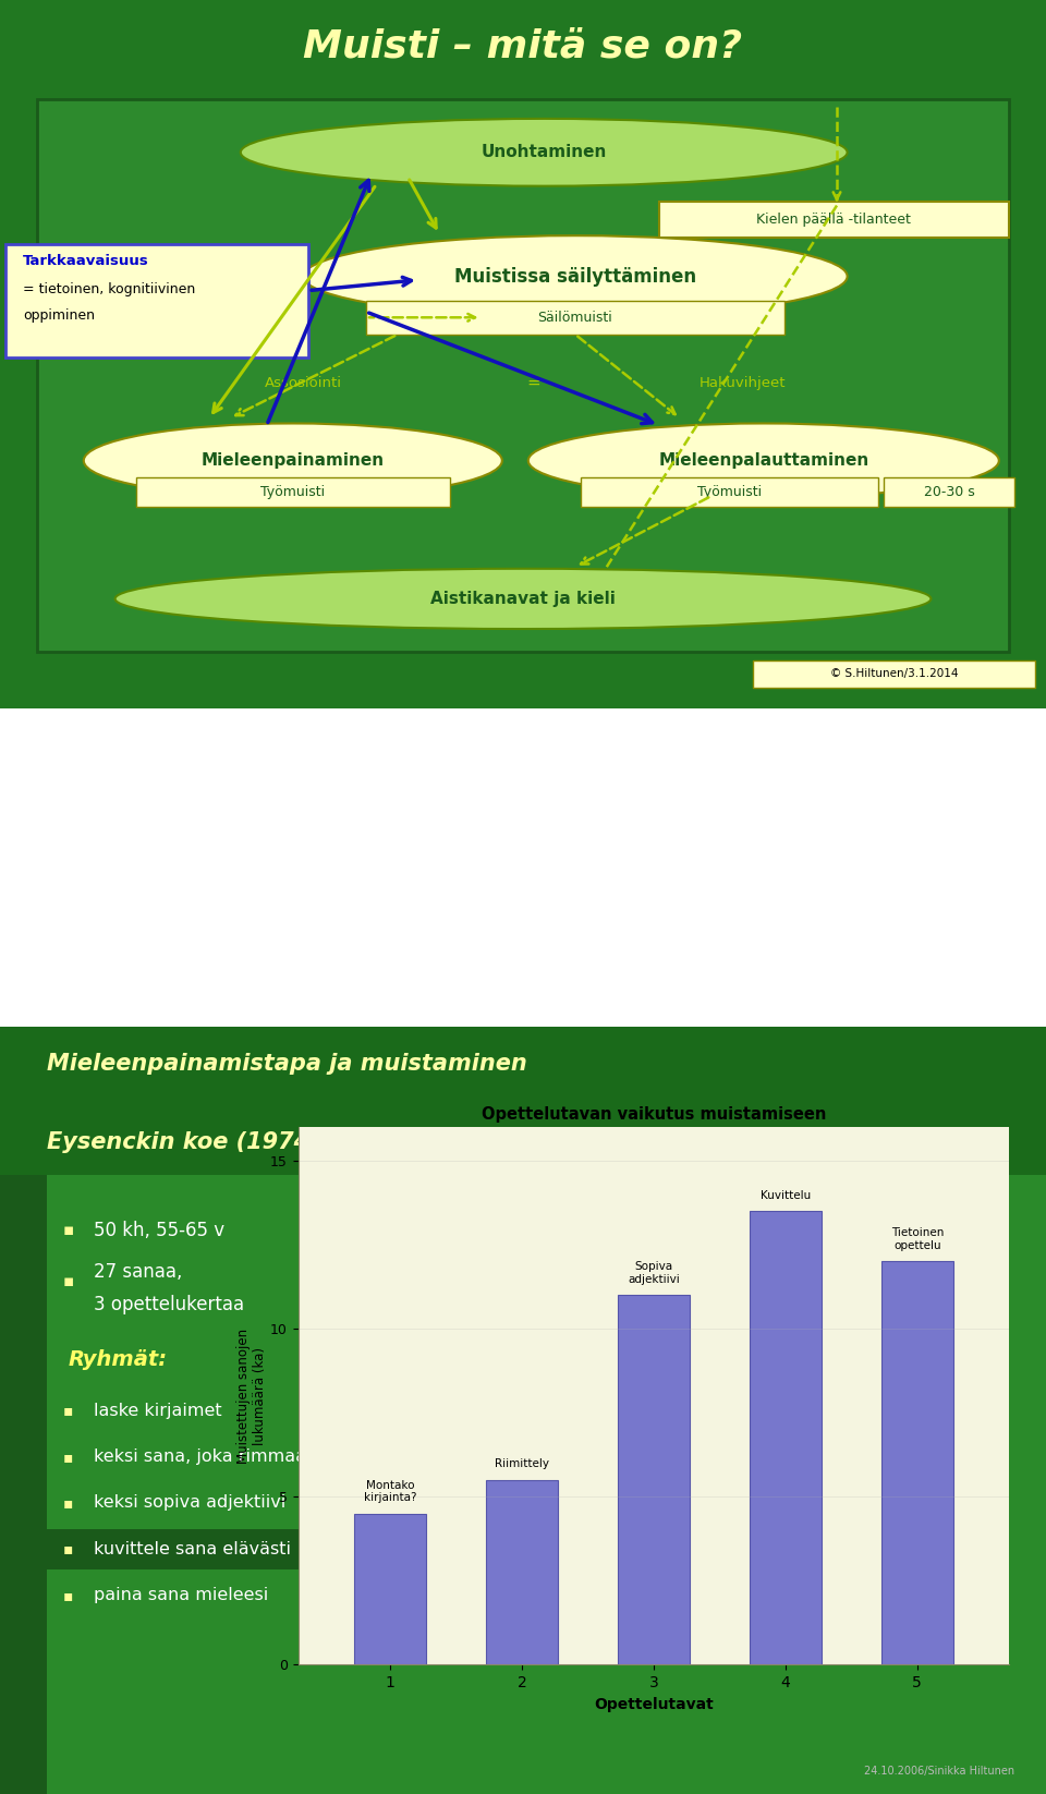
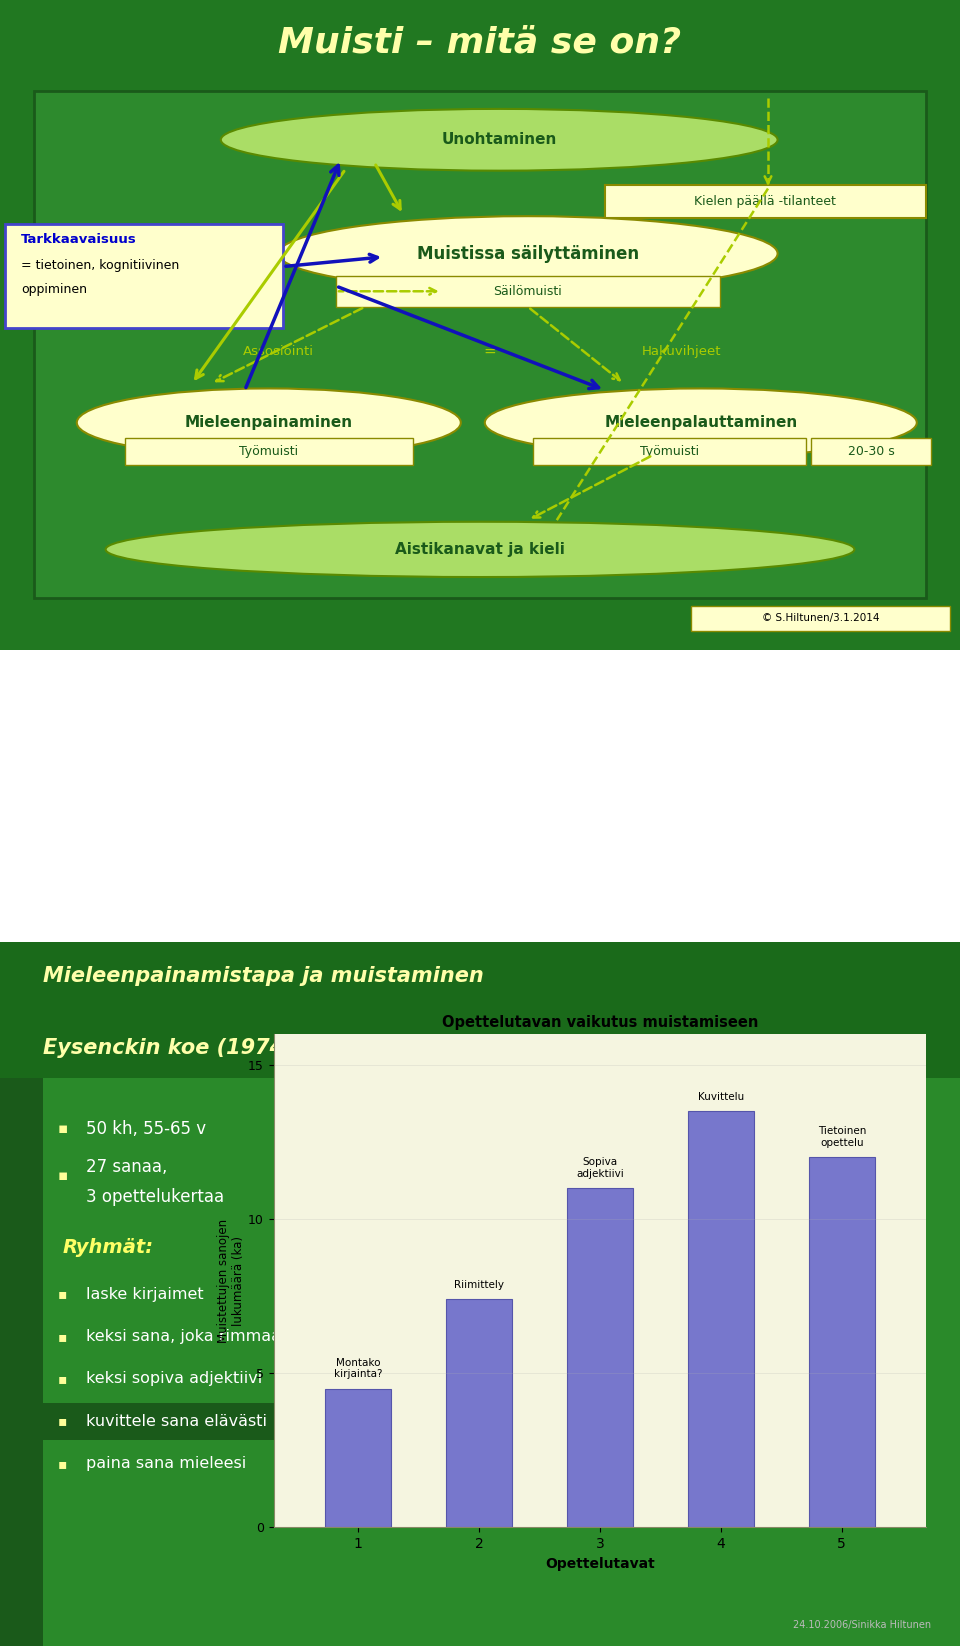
2: 5.5 -> 7.4
